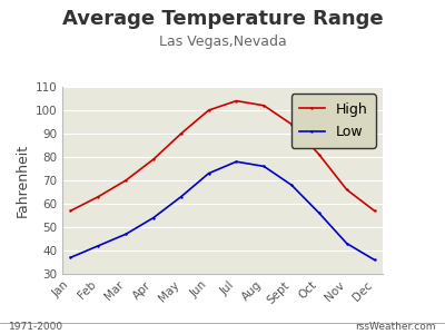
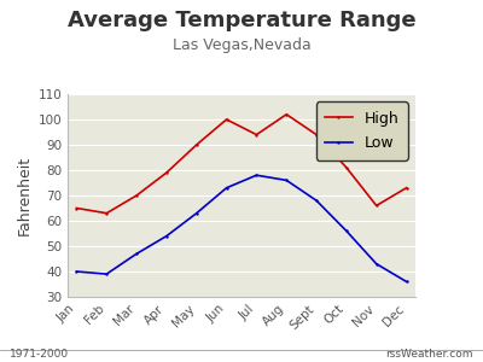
High/Jan: 57 -> 65
Low/Jan: 37 -> 40
Low/Feb: 42 -> 39
High/Jul: 104 -> 94
High/Dec: 57 -> 73
